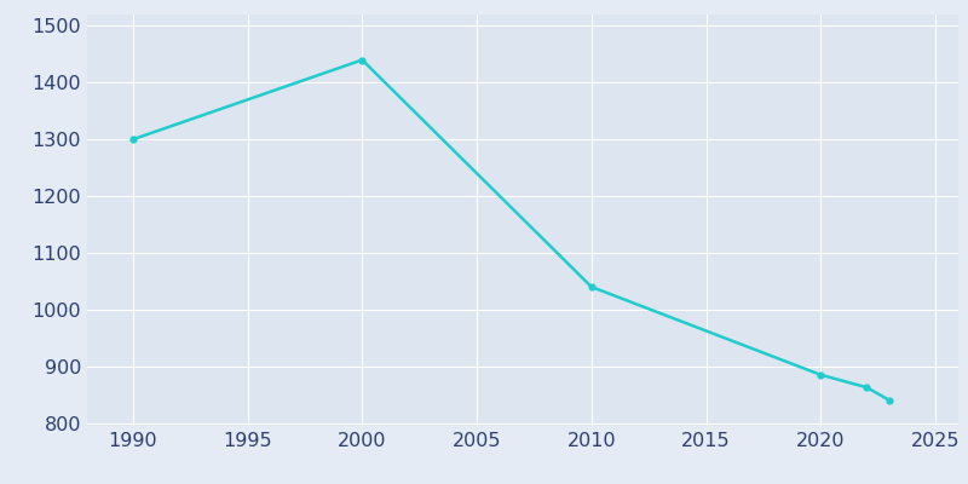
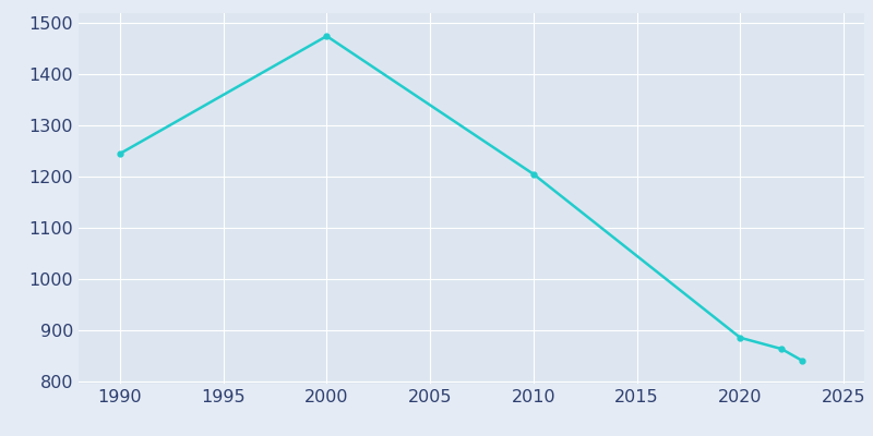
1990: 1300 -> 1245
2000: 1440 -> 1475
2010: 1040 -> 1205
